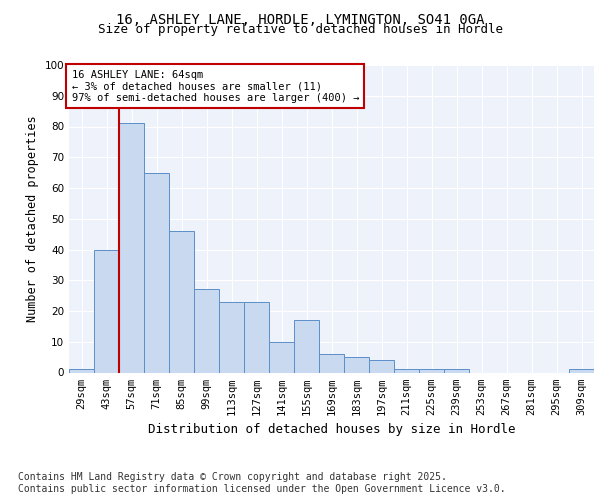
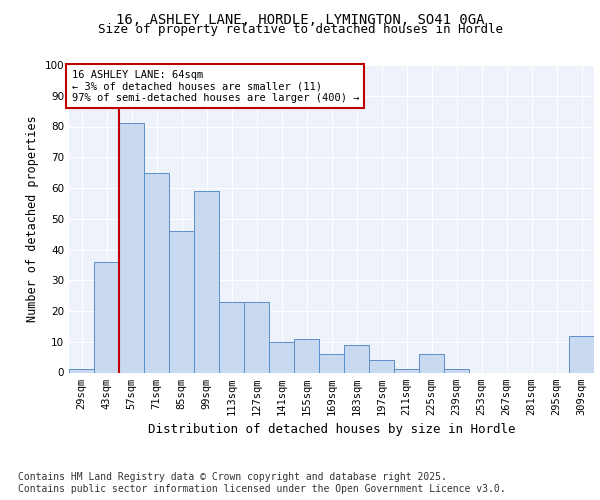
43sqm: 40 -> 36
99sqm: 27 -> 59
155sqm: 17 -> 11
183sqm: 5 -> 9
225sqm: 1 -> 6
309sqm: 1 -> 12
